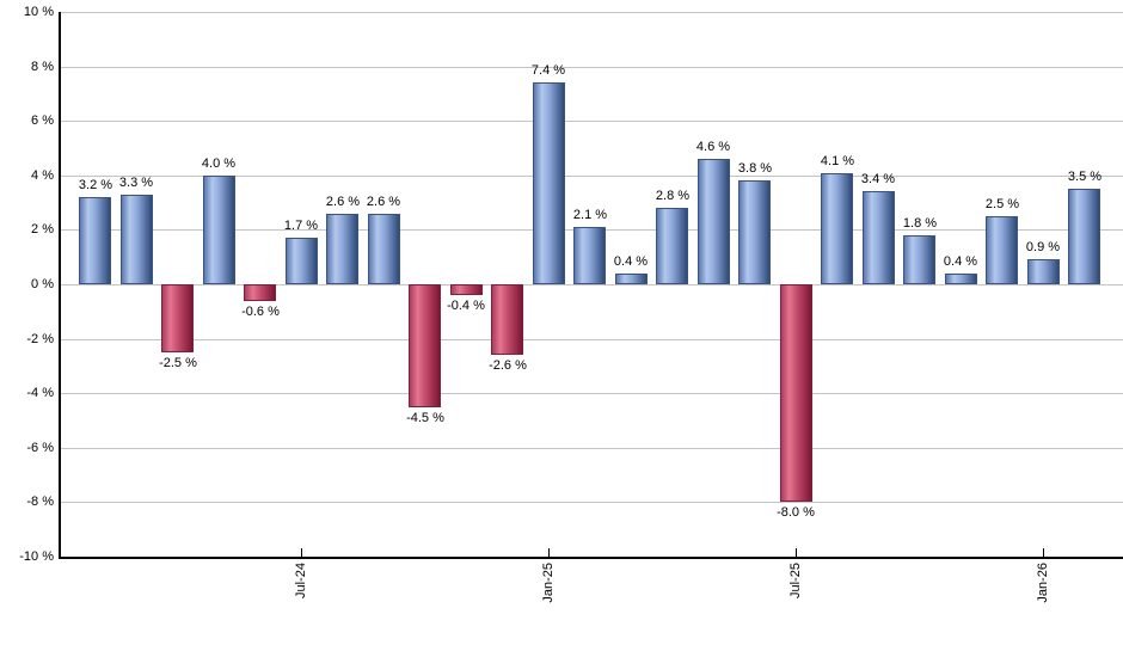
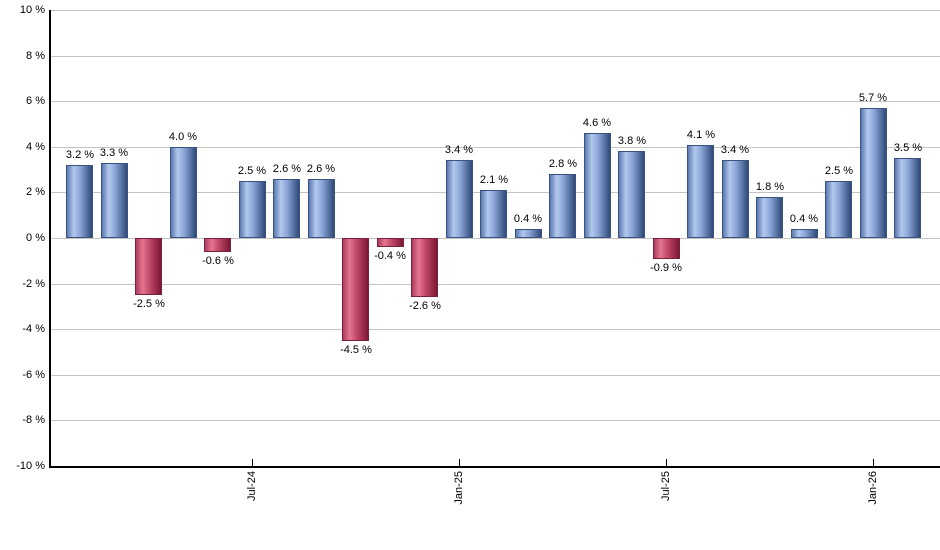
Jul-24: 1.7 -> 2.5
Jan-25: 7.4 -> 3.4
Jul-25: -8.0 -> -0.9
Jan-26: 0.9 -> 5.7
